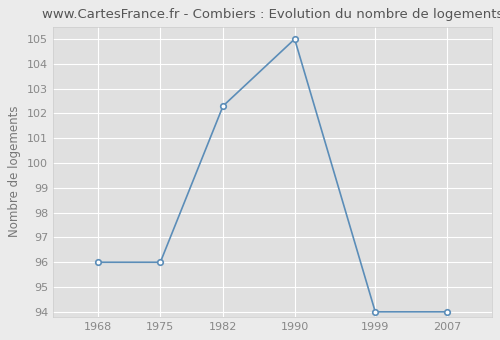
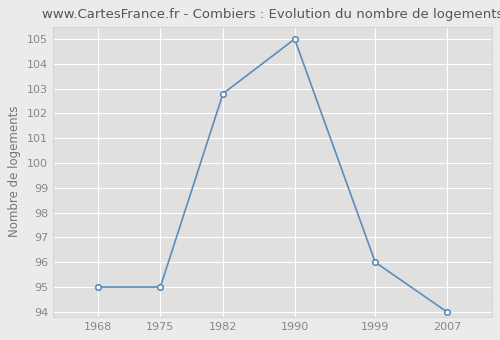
1968: 96.0 -> 95.0
1975: 96.0 -> 95.0
1982: 102.3 -> 102.8
1999: 94.0 -> 96.0
